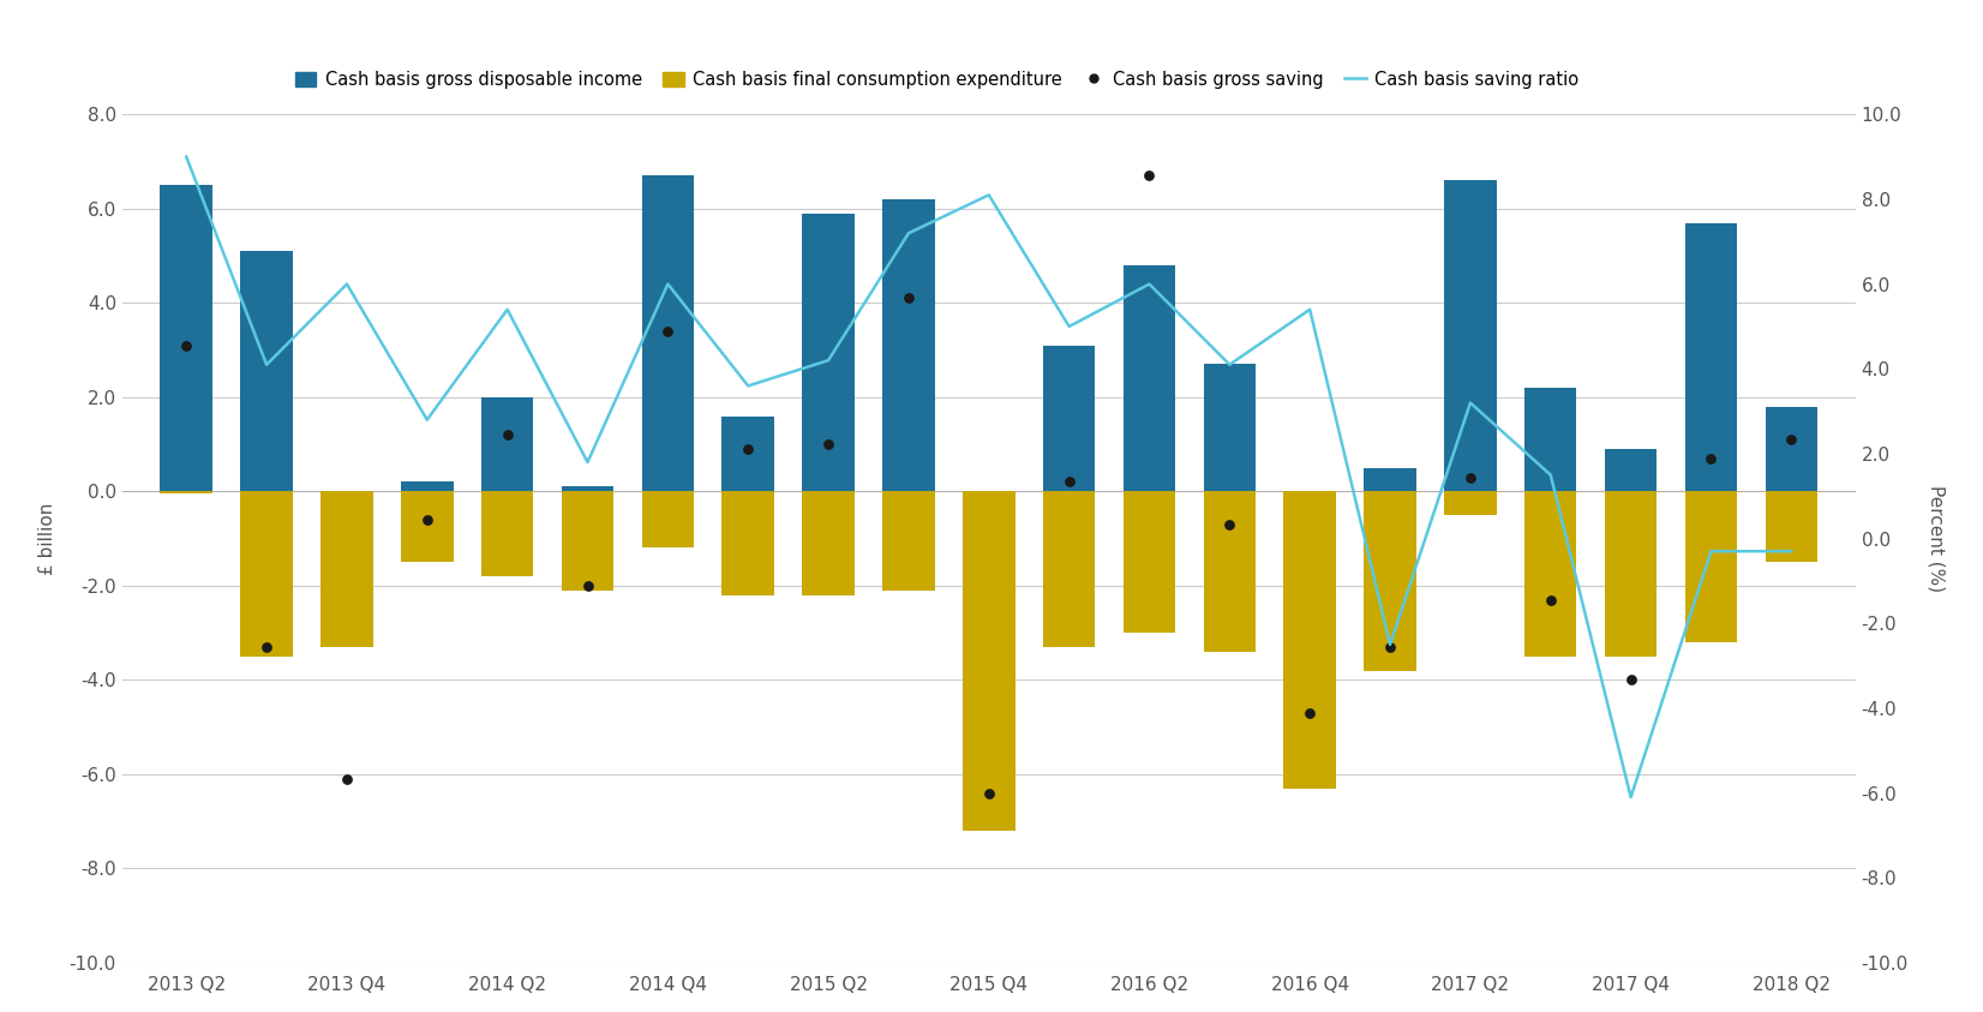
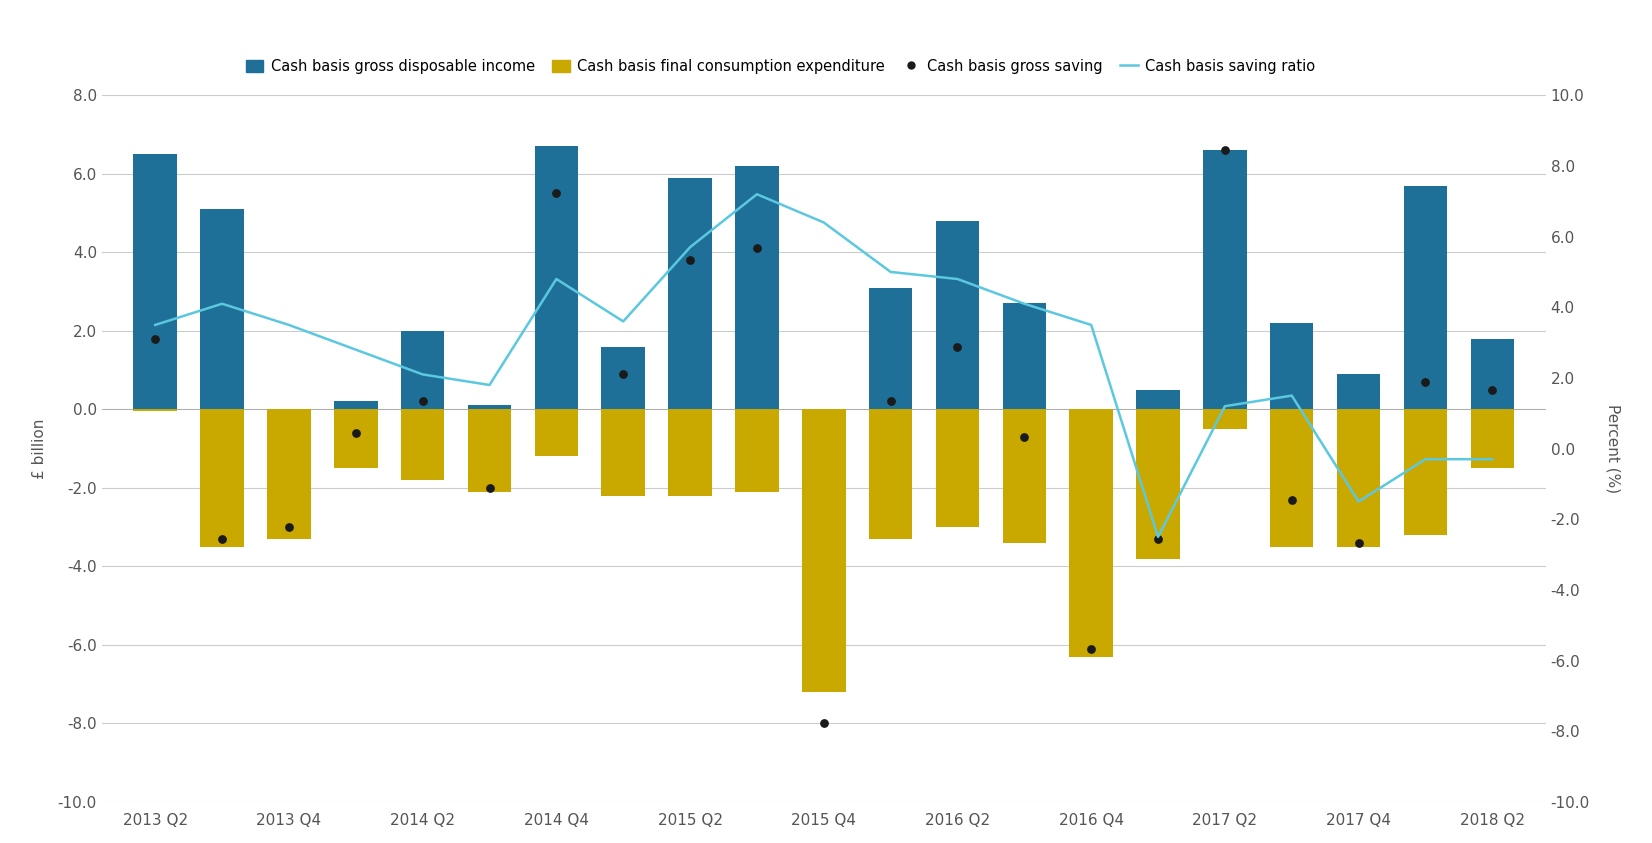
Cash basis gross saving/2013 Q2: 3.1 -> 1.8
Cash basis saving ratio/2013 Q2: 9.0 -> 3.5
Cash basis gross saving/2013 Q4: -6.1 -> -3.0
Cash basis saving ratio/2013 Q4: 6.0 -> 3.5
Cash basis gross saving/2014 Q2: 1.2 -> 0.2
Cash basis saving ratio/2014 Q2: 5.4 -> 2.1
Cash basis gross saving/2014 Q4: 3.4 -> 5.5
Cash basis saving ratio/2014 Q4: 6.0 -> 4.8
Cash basis gross saving/2015 Q2: 1.0 -> 3.8
Cash basis saving ratio/2015 Q2: 4.2 -> 5.7
Cash basis gross saving/2015 Q4: -6.4 -> -8.0
Cash basis saving ratio/2015 Q4: 8.1 -> 6.4
Cash basis gross saving/2016 Q2: 6.7 -> 1.6
Cash basis saving ratio/2016 Q2: 6.0 -> 4.8
Cash basis gross saving/2016 Q4: -4.7 -> -6.1
Cash basis saving ratio/2016 Q4: 5.4 -> 3.5
Cash basis gross saving/2017 Q2: 0.3 -> 6.6
Cash basis saving ratio/2017 Q2: 3.2 -> 1.2
Cash basis gross saving/2017 Q4: -4.0 -> -3.4
Cash basis saving ratio/2017 Q4: -6.1 -> -1.5
Cash basis gross saving/2018 Q2: 1.1 -> 0.5
